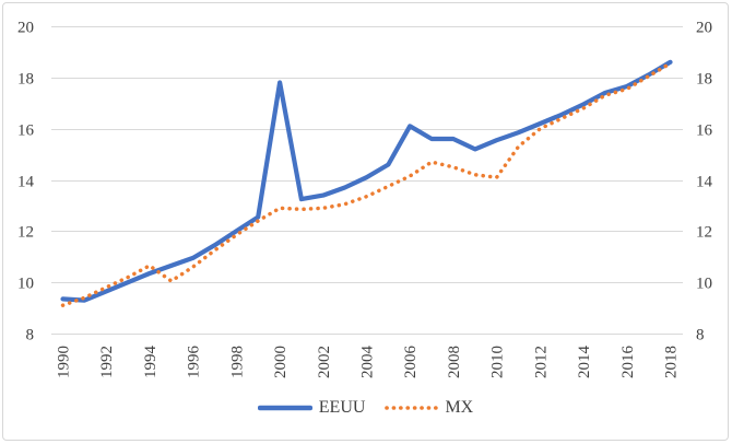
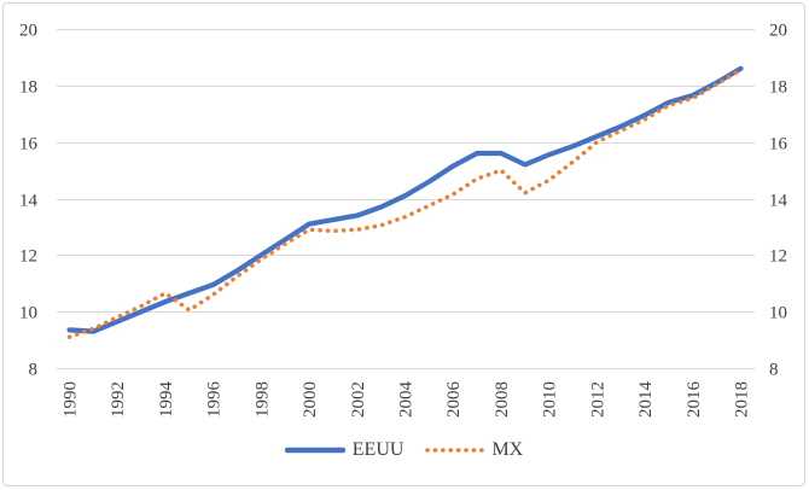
EEUU/2000: 17.8 -> 13.1
EEUU/2006: 16.1 -> 15.2
MX/2008: 14.5 -> 15.0
MX/2010: 14.1 -> 14.7
